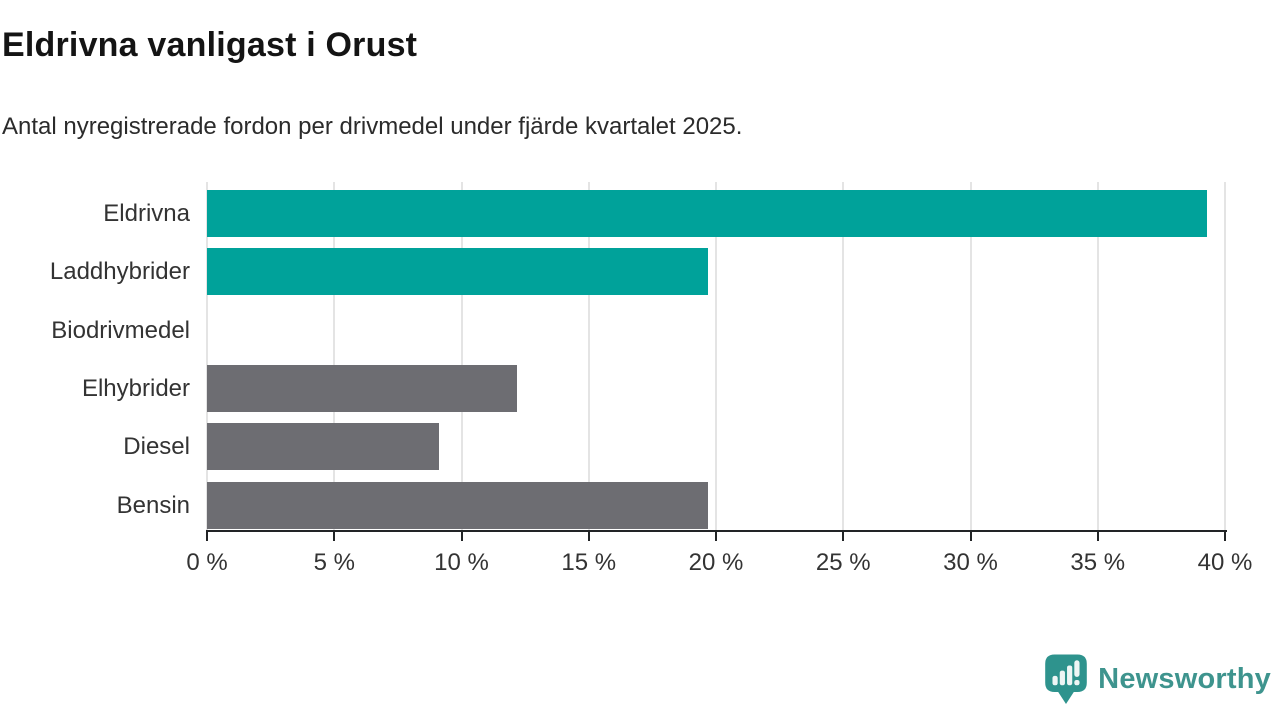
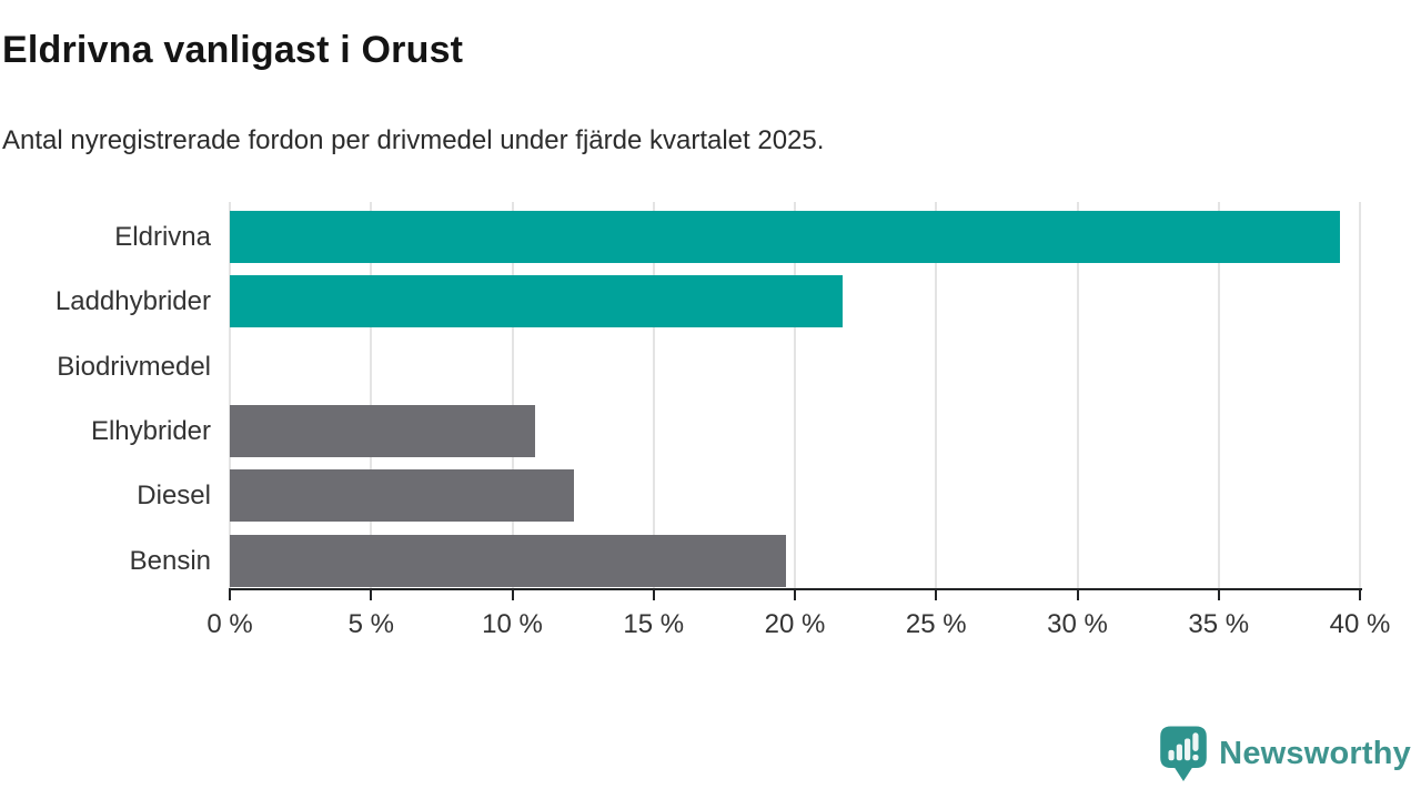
Laddhybrider: 19.7% -> 21.7%
Elhybrider: 12.2% -> 10.8%
Diesel: 9.1% -> 12.2%
